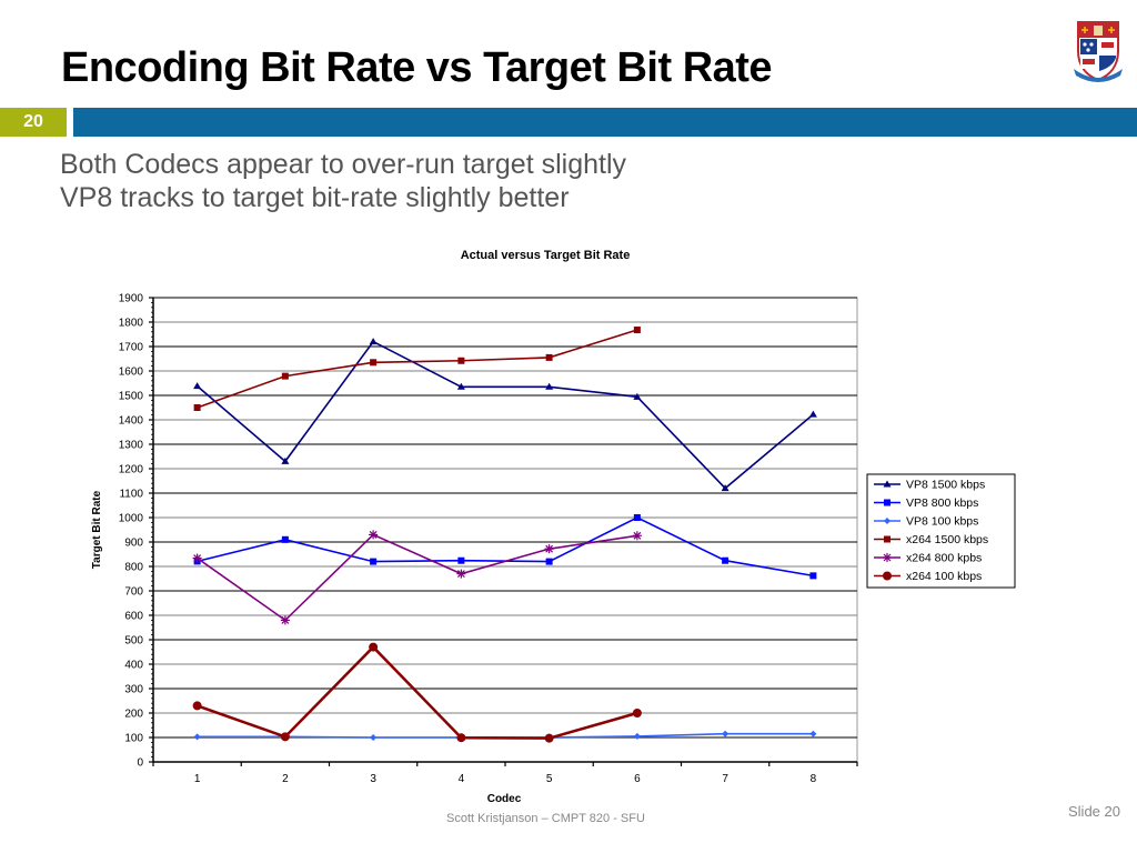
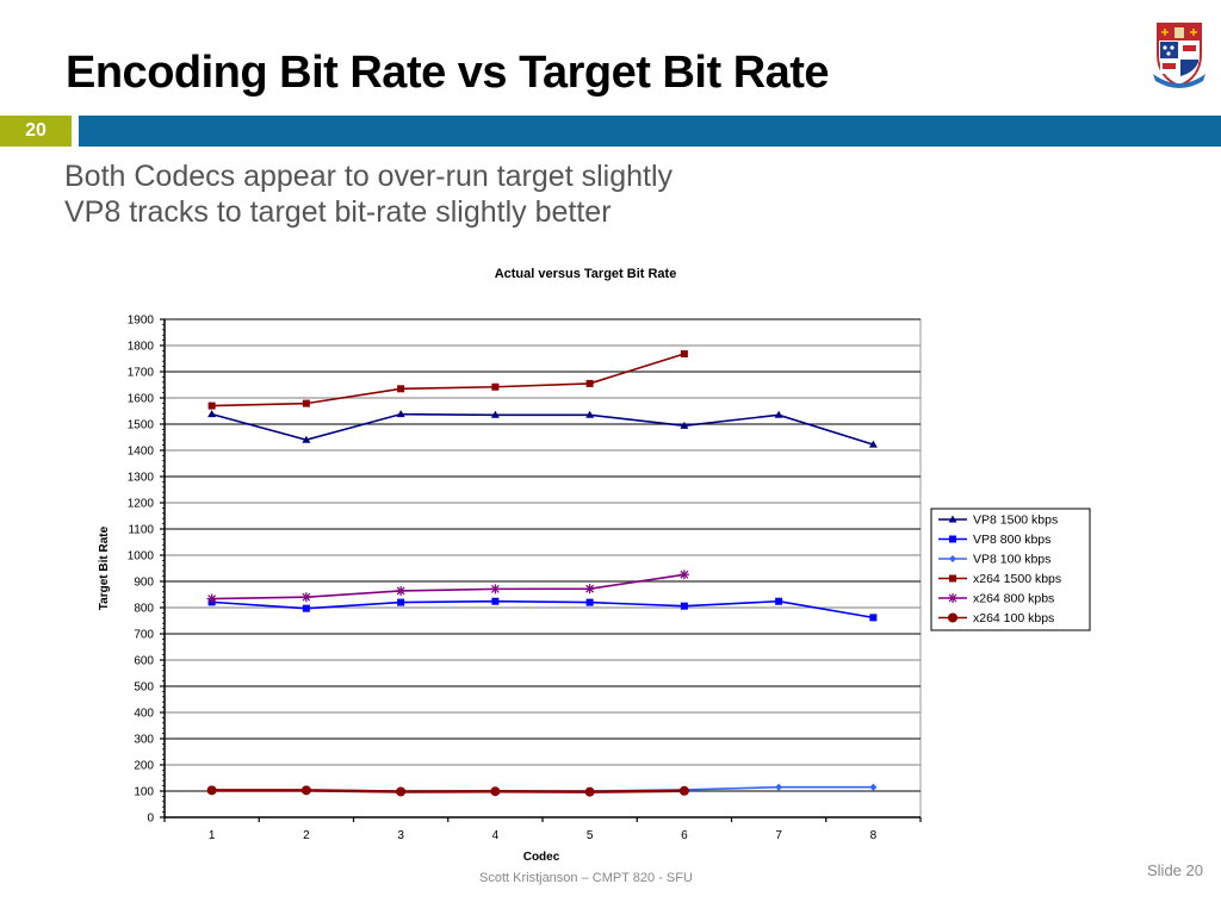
x264 1500 kbps/1: 1450 -> 1570
x264 100 kbps/1: 230 -> 100
VP8 1500 kbps/2: 1230 -> 1440
VP8 800 kbps/2: 910 -> 800
x264 800 kpbs/2: 580 -> 840
VP8 1500 kbps/3: 1720 -> 1540
x264 800 kpbs/3: 930 -> 860
x264 100 kbps/3: 470 -> 100
x264 800 kpbs/4: 770 -> 870
VP8 800 kbps/6: 1000 -> 810
x264 100 kbps/6: 200 -> 100
VP8 1500 kbps/7: 1120 -> 1540
